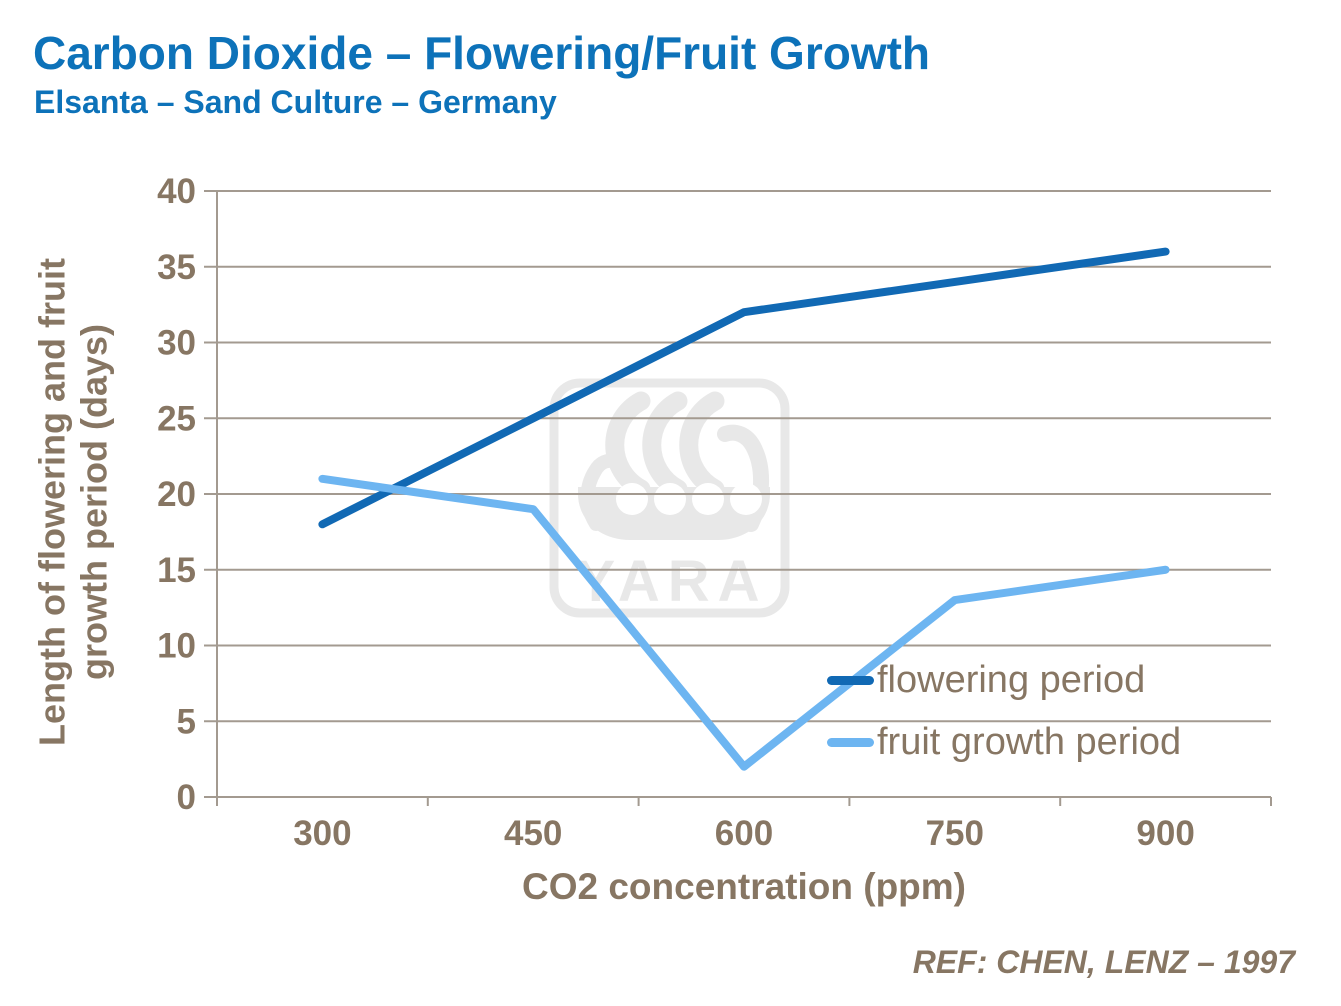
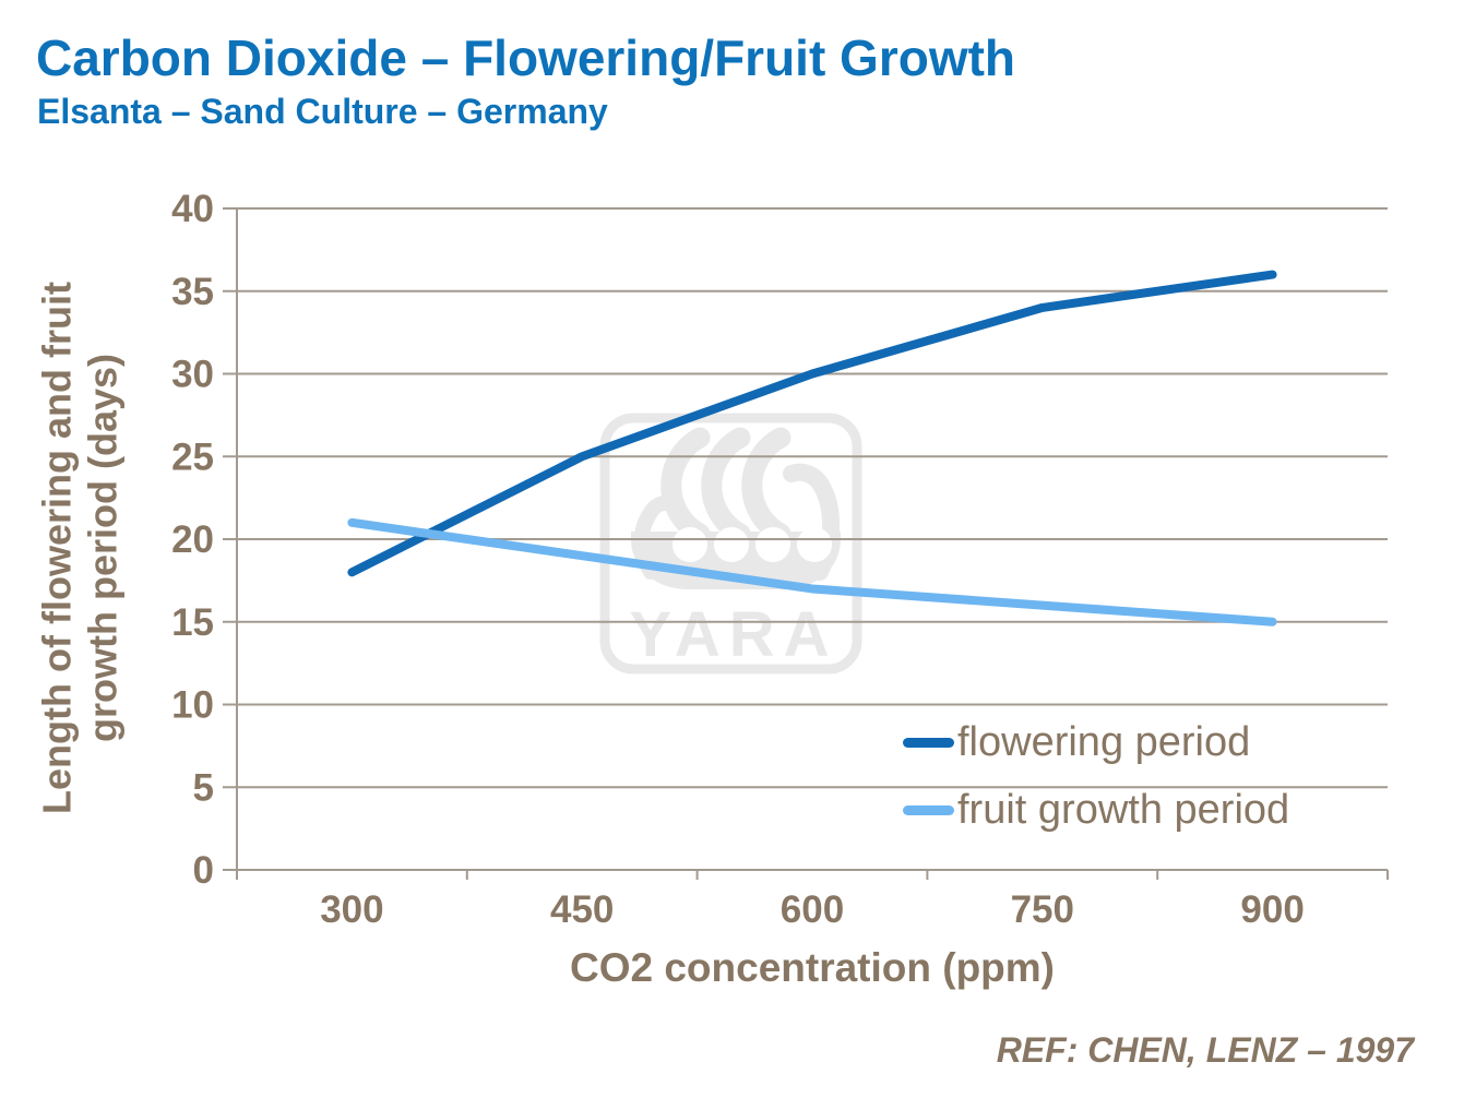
flowering period/600: 32 -> 30
fruit growth period/600: 2 -> 17
fruit growth period/750: 13 -> 16
